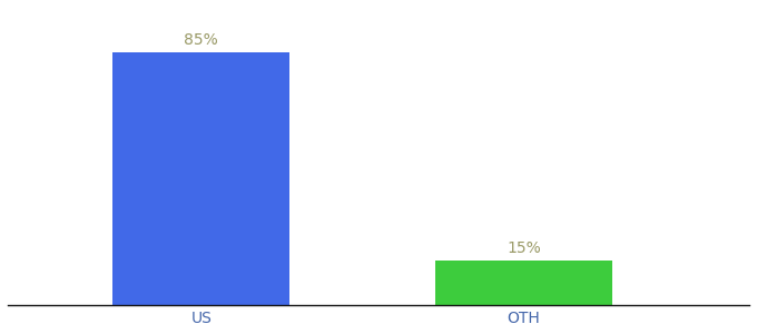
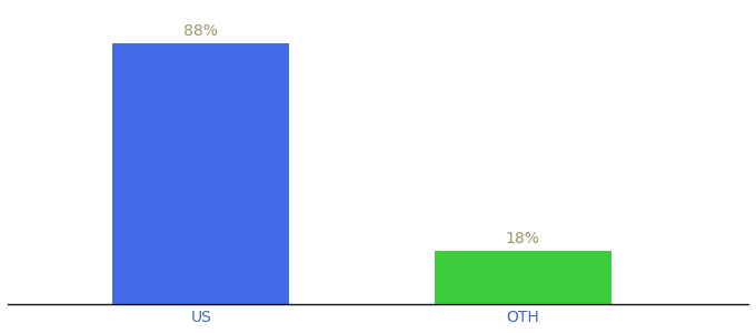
US: 85% -> 88%
OTH: 15% -> 18%
